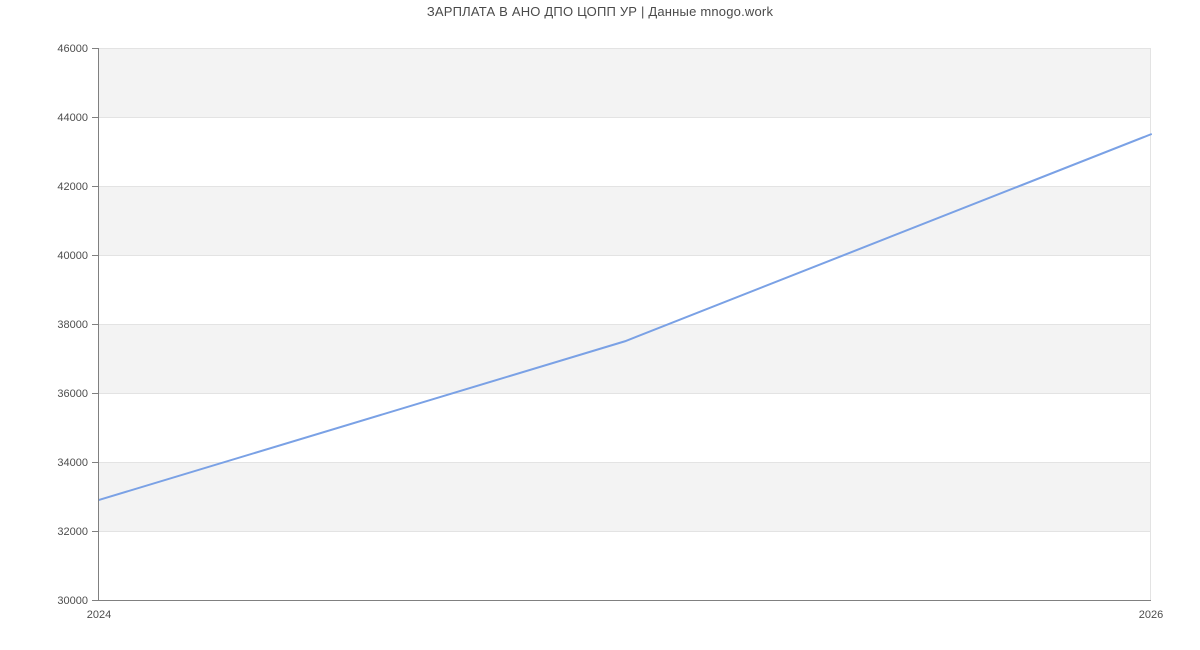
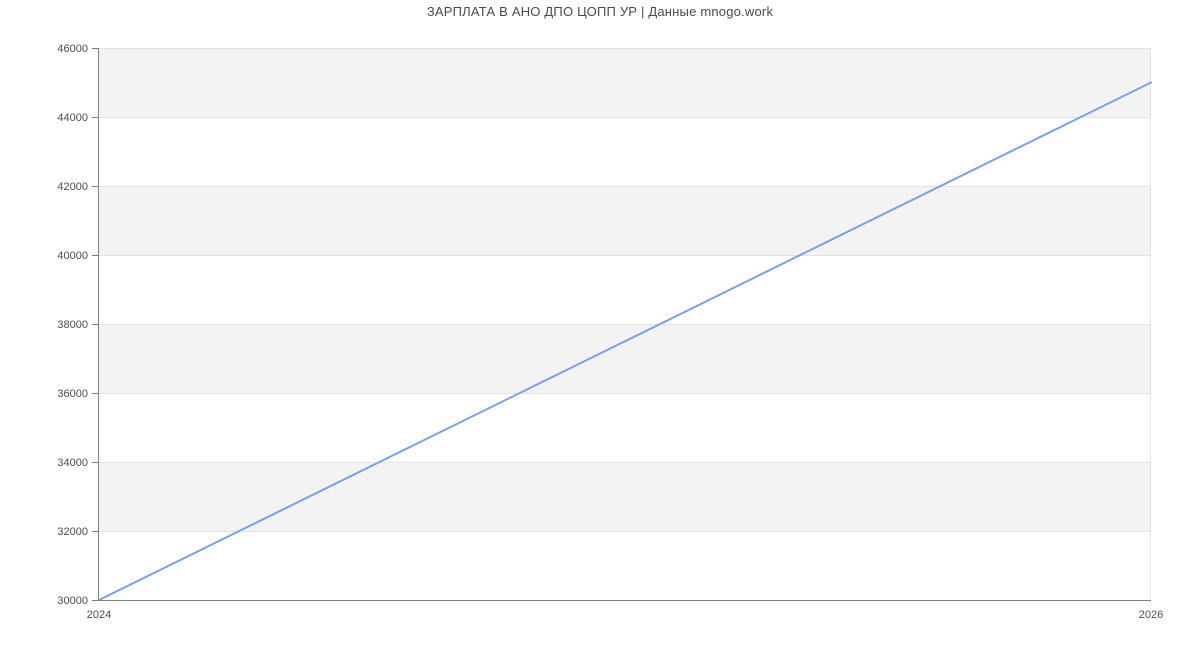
2024: 32900 -> 30000
2026: 43500 -> 45000
